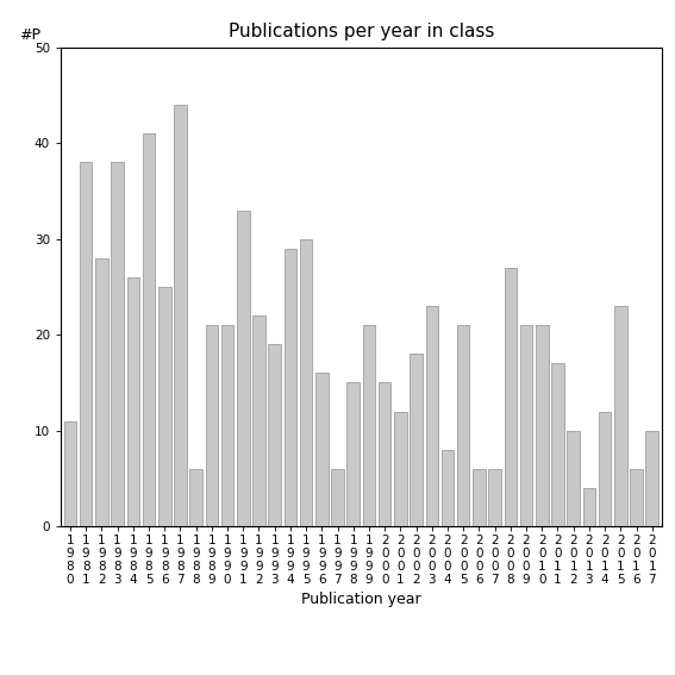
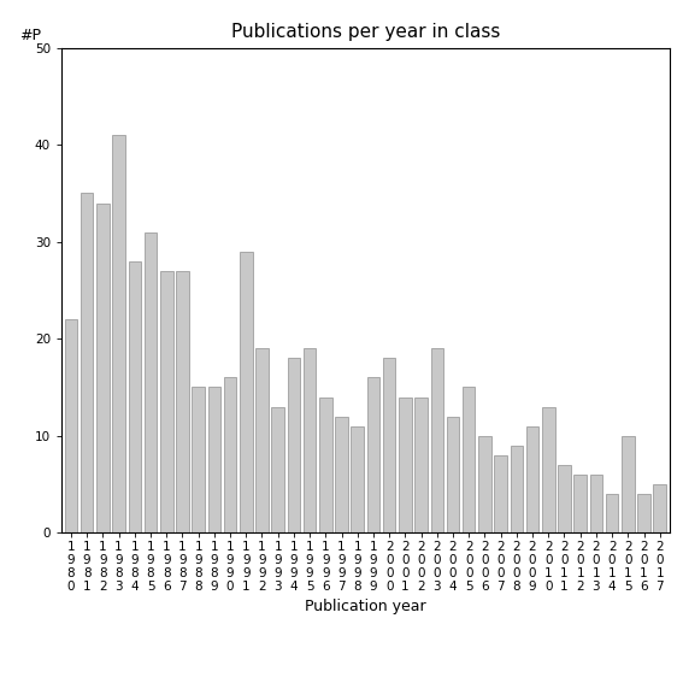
1 9 8 0: 11 -> 22
1 9 8 1: 38 -> 35
1 9 8 2: 28 -> 34
1 9 8 3: 38 -> 41
1 9 8 4: 26 -> 28
1 9 8 5: 41 -> 31
1 9 8 6: 25 -> 27
1 9 8 7: 44 -> 27
1 9 8 8: 6 -> 15
1 9 8 9: 21 -> 15
1 9 9 0: 21 -> 16
1 9 9 1: 33 -> 29
1 9 9 2: 22 -> 19
1 9 9 3: 19 -> 13
1 9 9 4: 29 -> 18
1 9 9 5: 30 -> 19
1 9 9 6: 16 -> 14
1 9 9 7: 6 -> 12
1 9 9 8: 15 -> 11
1 9 9 9: 21 -> 16
2 0 0 0: 15 -> 18
2 0 0 1: 12 -> 14
2 0 0 2: 18 -> 14
2 0 0 3: 23 -> 19
2 0 0 4: 8 -> 12
2 0 0 5: 21 -> 15
2 0 0 6: 6 -> 10
2 0 0 7: 6 -> 8
2 0 0 8: 27 -> 9
2 0 0 9: 21 -> 11
2 0 1 0: 21 -> 13
2 0 1 1: 17 -> 7
2 0 1 2: 10 -> 6
2 0 1 3: 4 -> 6
2 0 1 4: 12 -> 4
2 0 1 5: 23 -> 10
2 0 1 6: 6 -> 4
2 0 1 7: 10 -> 5
